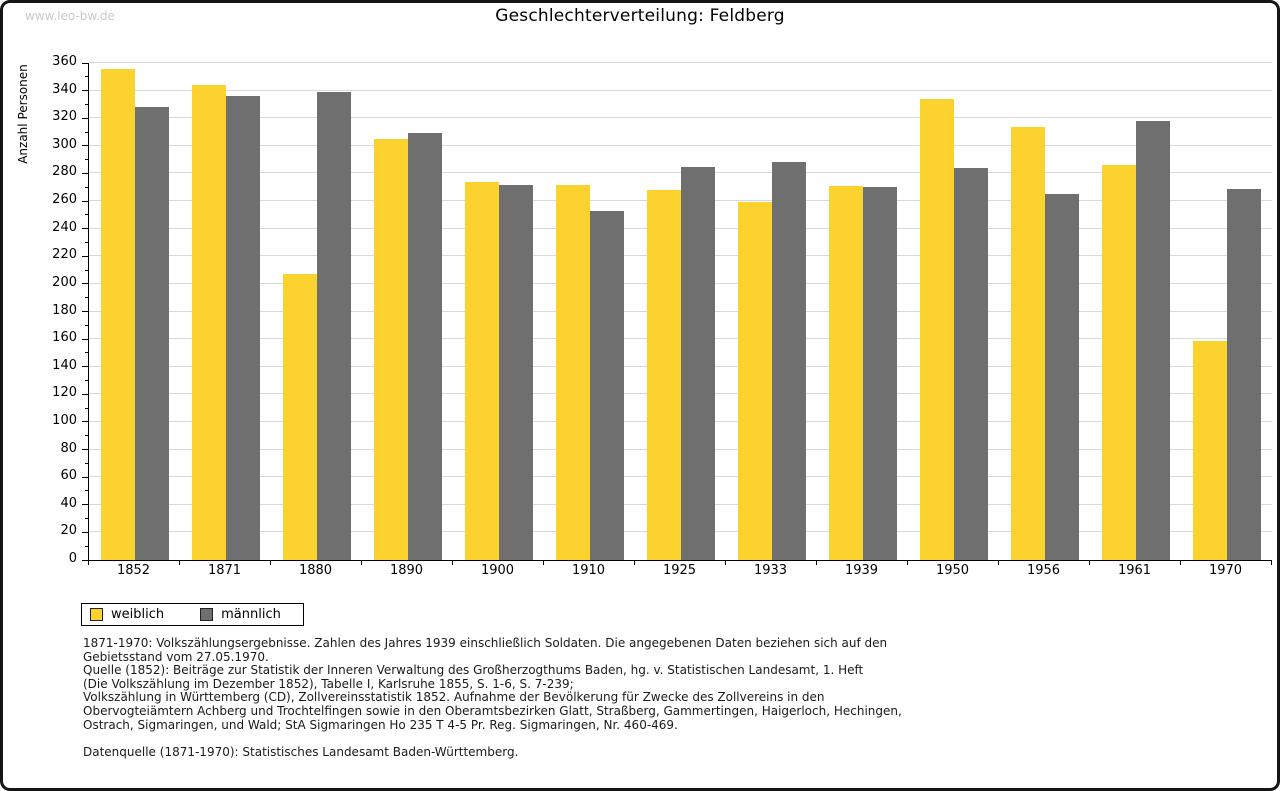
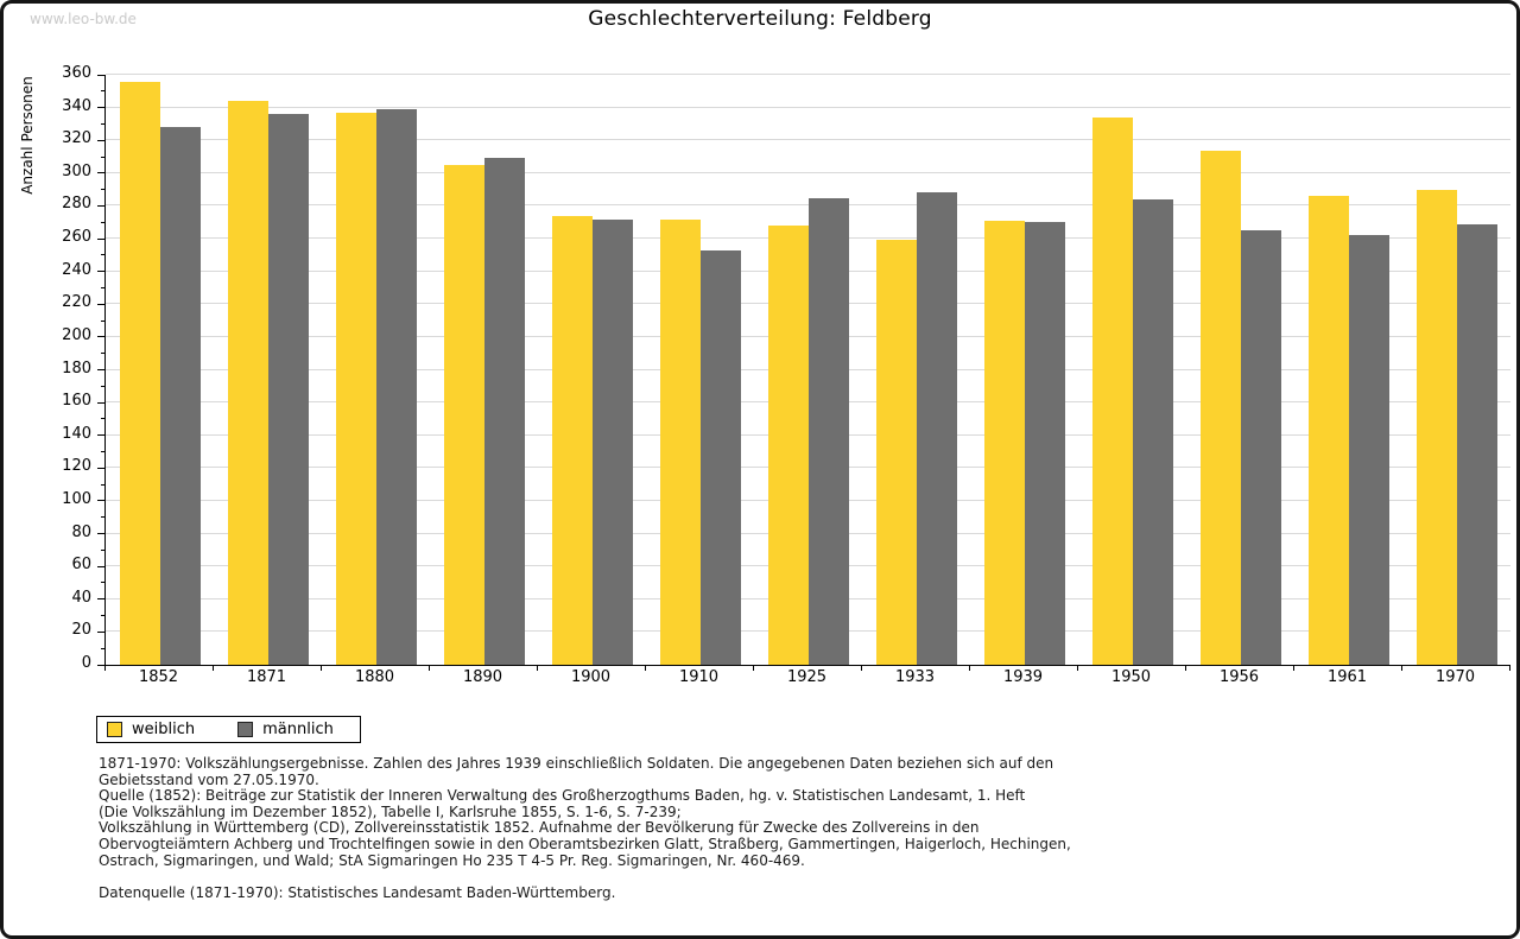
weiblich/1880: 207 -> 337
männlich/1961: 318 -> 262
weiblich/1970: 159 -> 290
